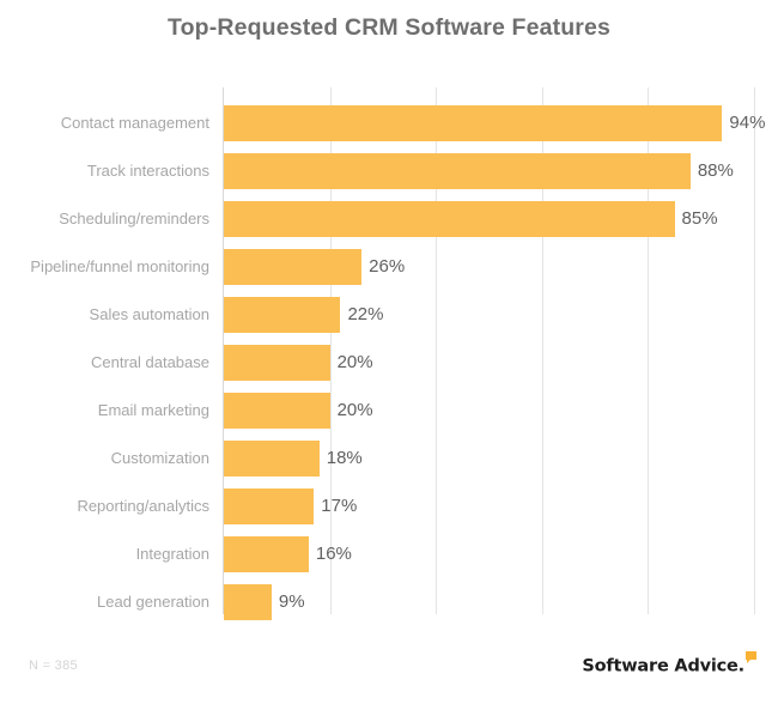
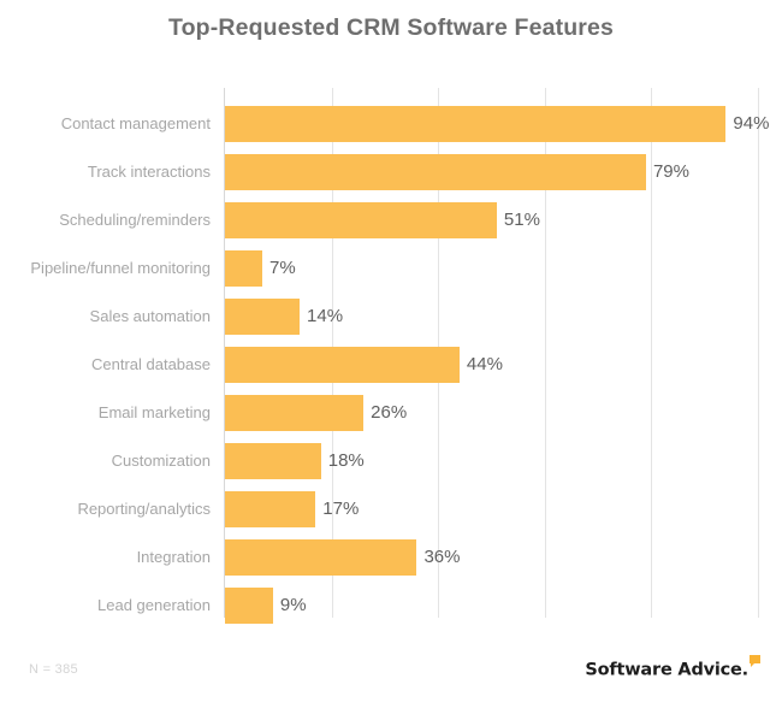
Track interactions: 88% -> 79%
Scheduling/reminders: 85% -> 51%
Pipeline/funnel monitoring: 26% -> 7%
Sales automation: 22% -> 14%
Central database: 20% -> 44%
Email marketing: 20% -> 26%
Integration: 16% -> 36%
